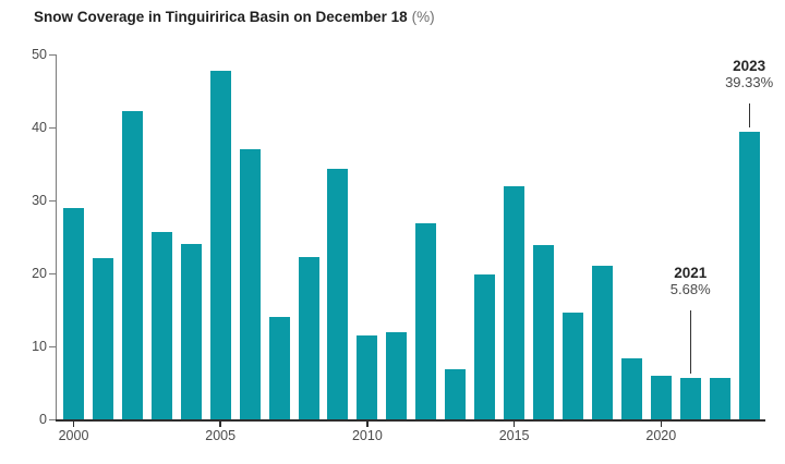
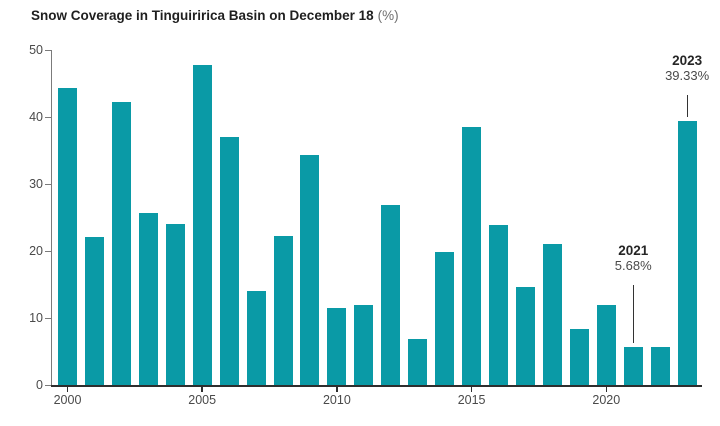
2000: 29 -> 44
2015: 32 -> 38
2020: 6 -> 12
